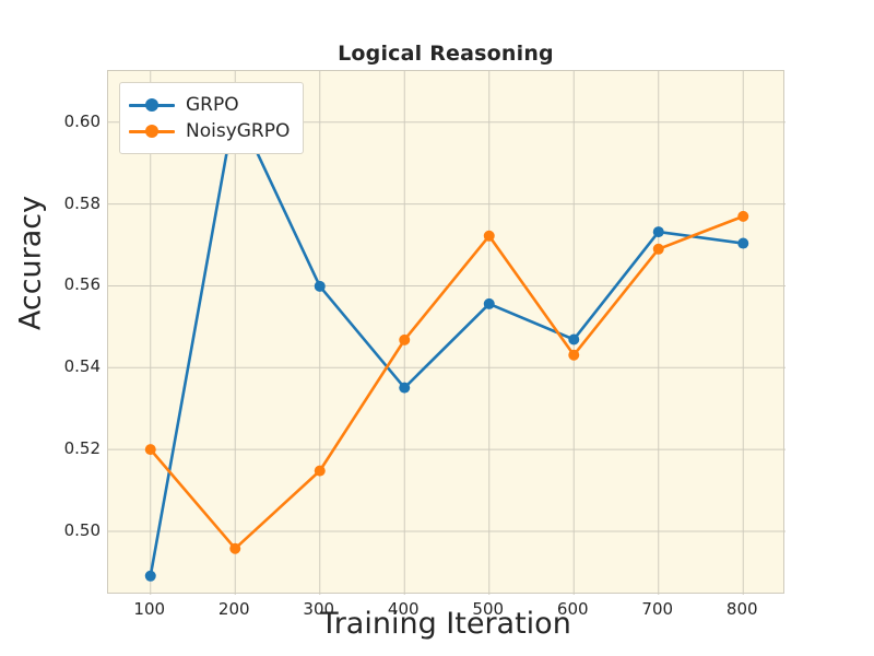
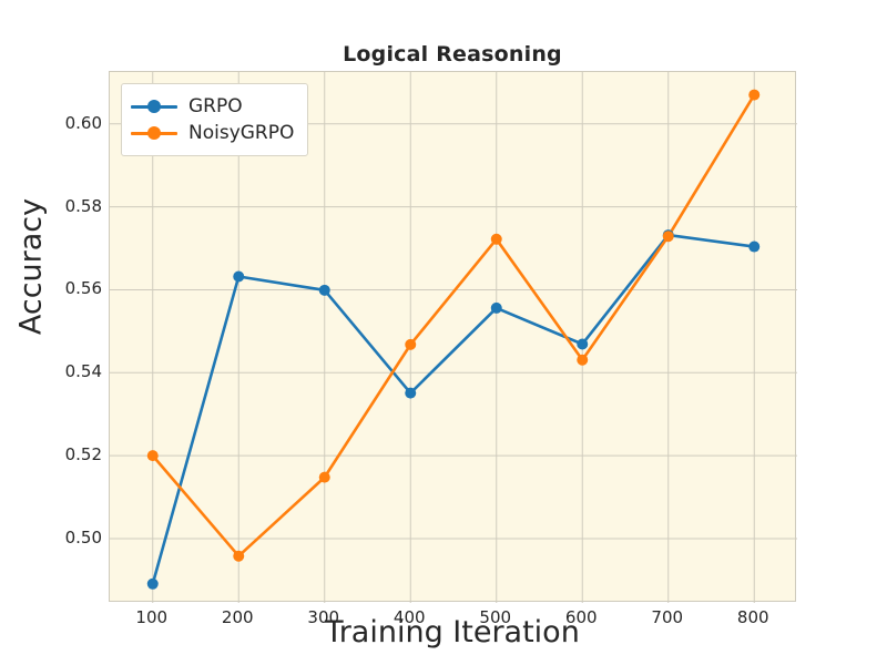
GRPO/200: 0.604 -> 0.563
NoisyGRPO/700: 0.569 -> 0.573
NoisyGRPO/800: 0.577 -> 0.607
